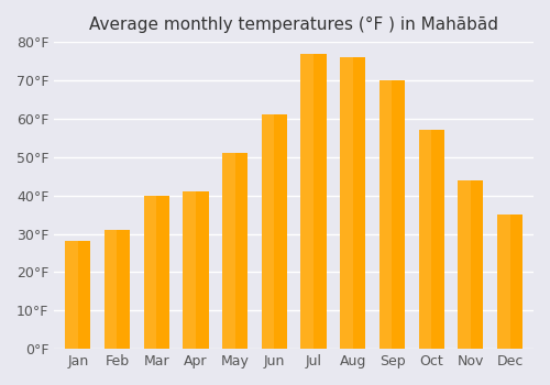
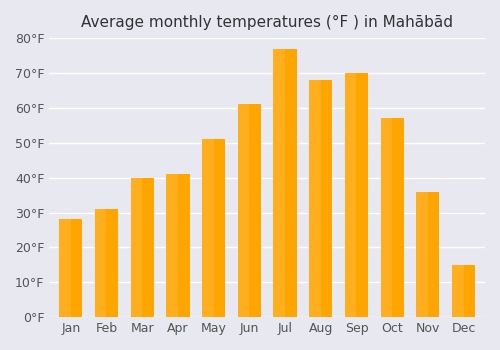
Aug: 76°F -> 68°F
Nov: 44°F -> 36°F
Dec: 35°F -> 15°F
